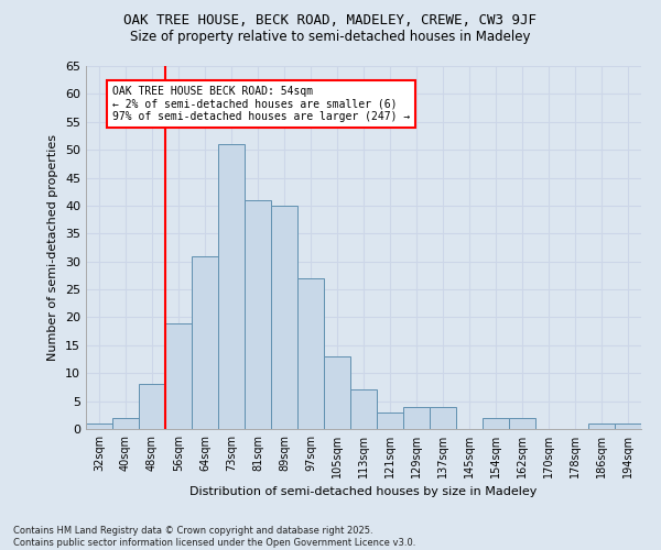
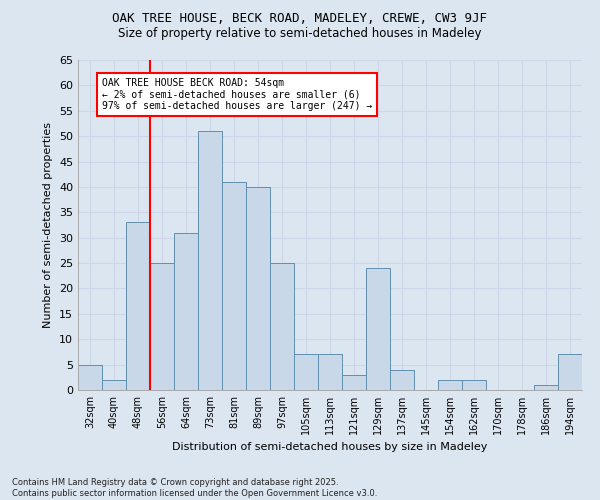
32sqm: 1 -> 5
48sqm: 8 -> 33
56sqm: 19 -> 25
97sqm: 27 -> 25
105sqm: 13 -> 7
129sqm: 4 -> 24
194sqm: 1 -> 7
